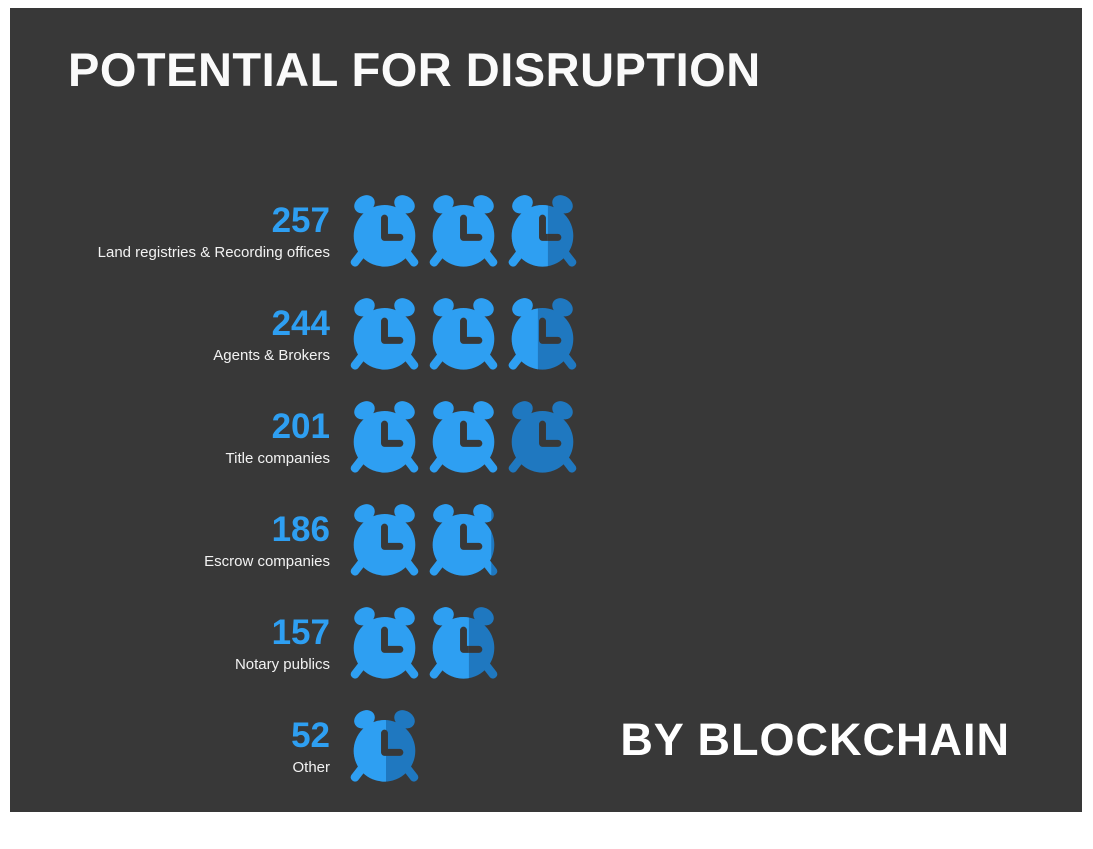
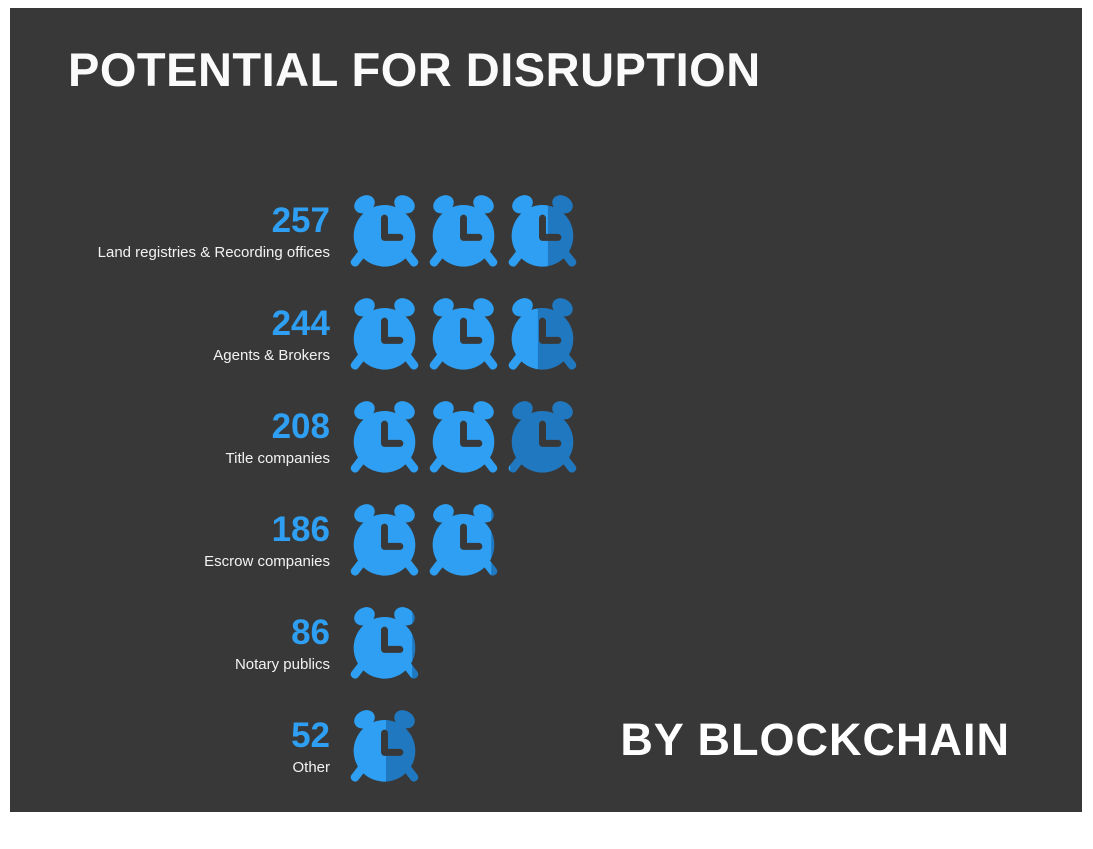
Title companies: 201 -> 208
Notary publics: 157 -> 86
